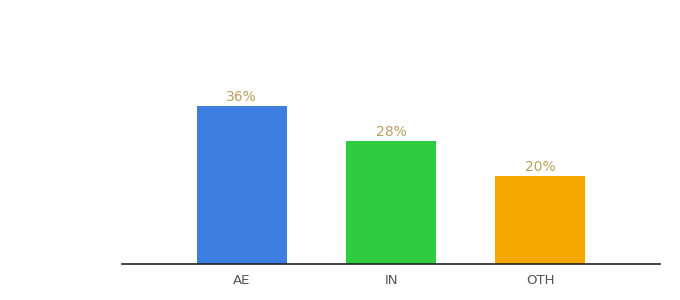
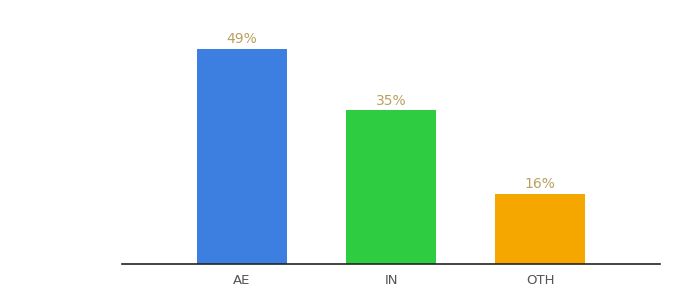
AE: 36% -> 49%
IN: 28% -> 35%
OTH: 20% -> 16%
